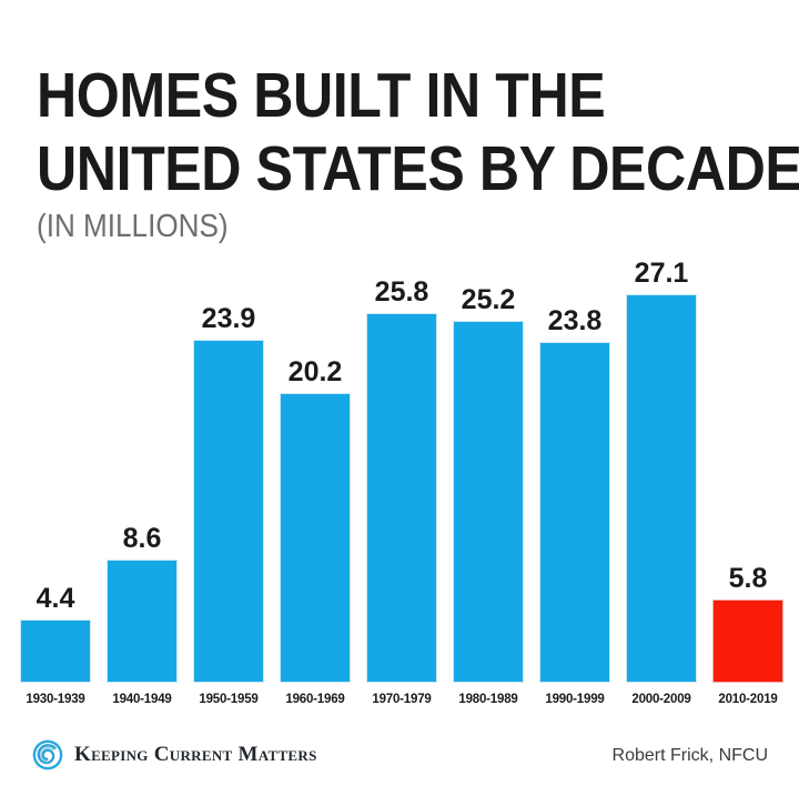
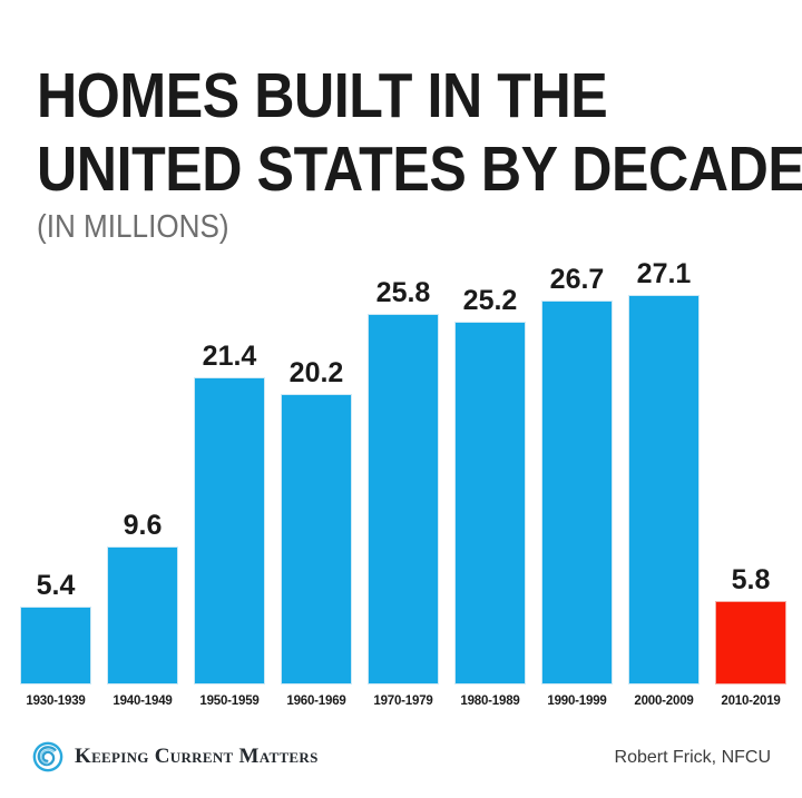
1930-1939: 4.4 -> 5.4
1940-1949: 8.6 -> 9.6
1950-1959: 23.9 -> 21.4
1990-1999: 23.8 -> 26.7
